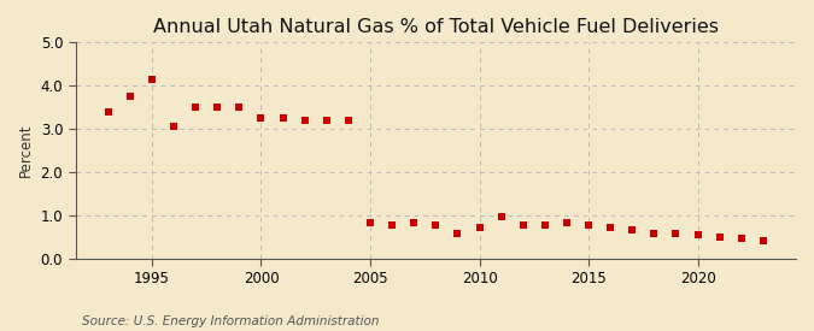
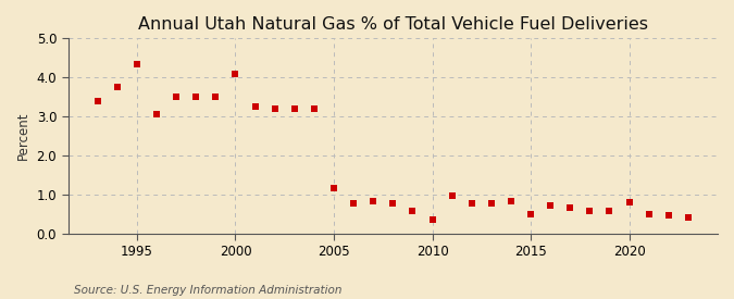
1995: 4.15 -> 4.35
2000: 3.25 -> 4.10
2005: 0.82 -> 1.15
2010: 0.70 -> 0.35
2015: 0.78 -> 0.50
2020: 0.55 -> 0.80
